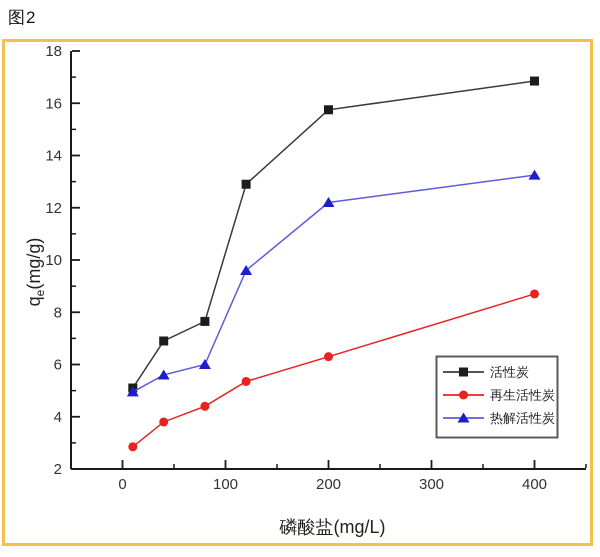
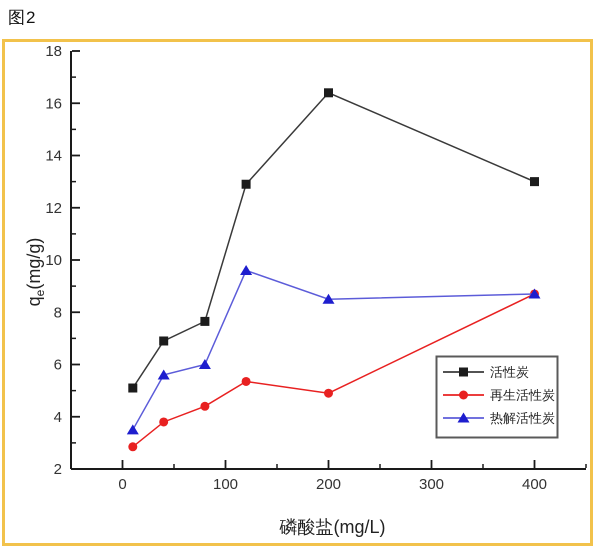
热解活性炭/10: 5.0 -> 3.5
活性炭/200: 15.8 -> 16.4
再生活性炭/200: 6.3 -> 4.9
热解活性炭/200: 12.2 -> 8.5
活性炭/400: 16.9 -> 13.0
热解活性炭/400: 13.2 -> 8.7
